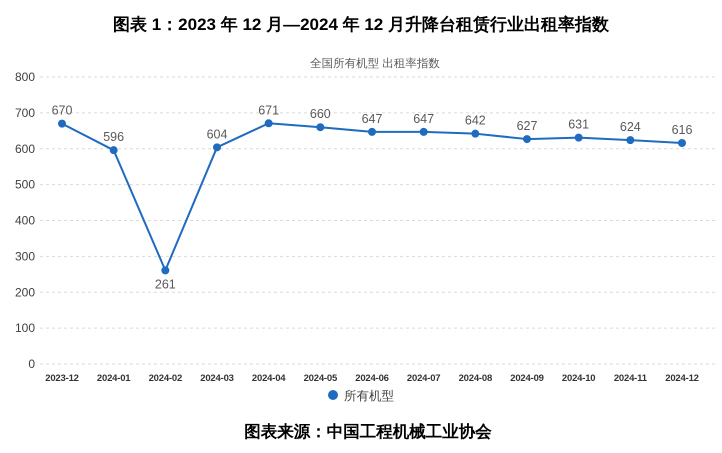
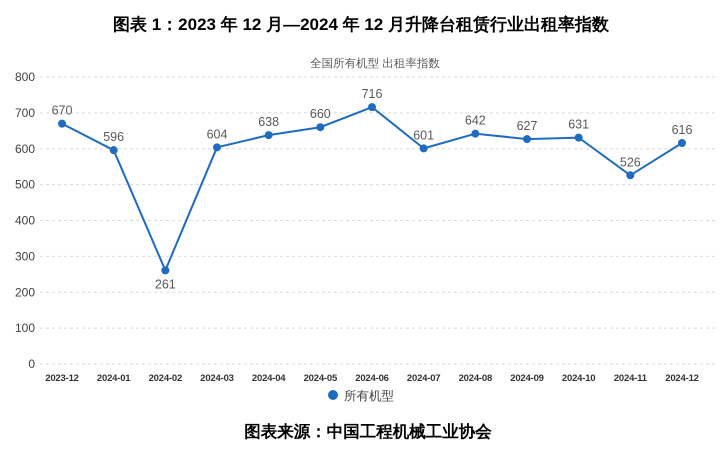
2024-04: 671 -> 638
2024-06: 647 -> 716
2024-07: 647 -> 601
2024-11: 624 -> 526
